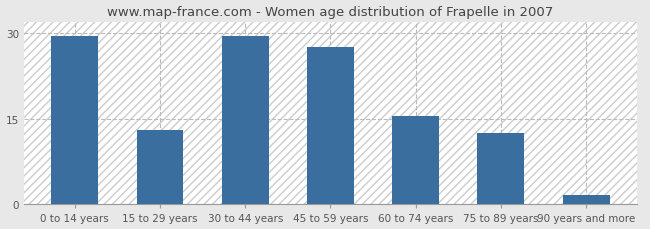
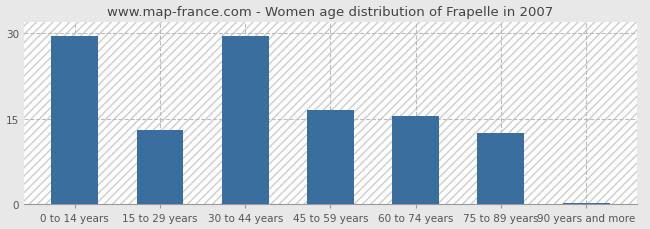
45 to 59 years: 27.6 -> 16.5
90 years and more: 1.6 -> 0.3
